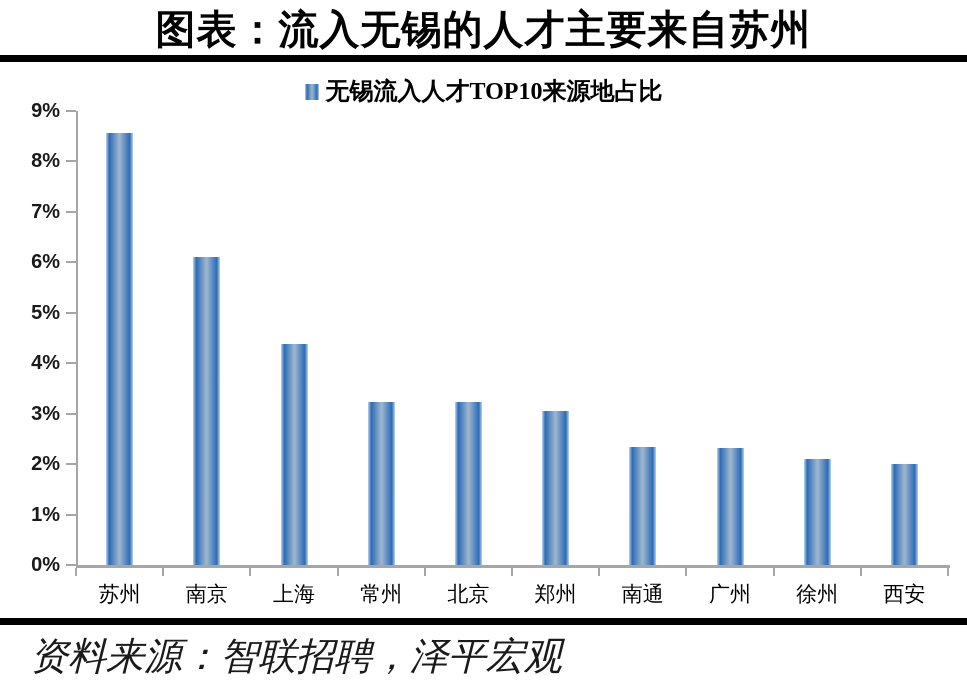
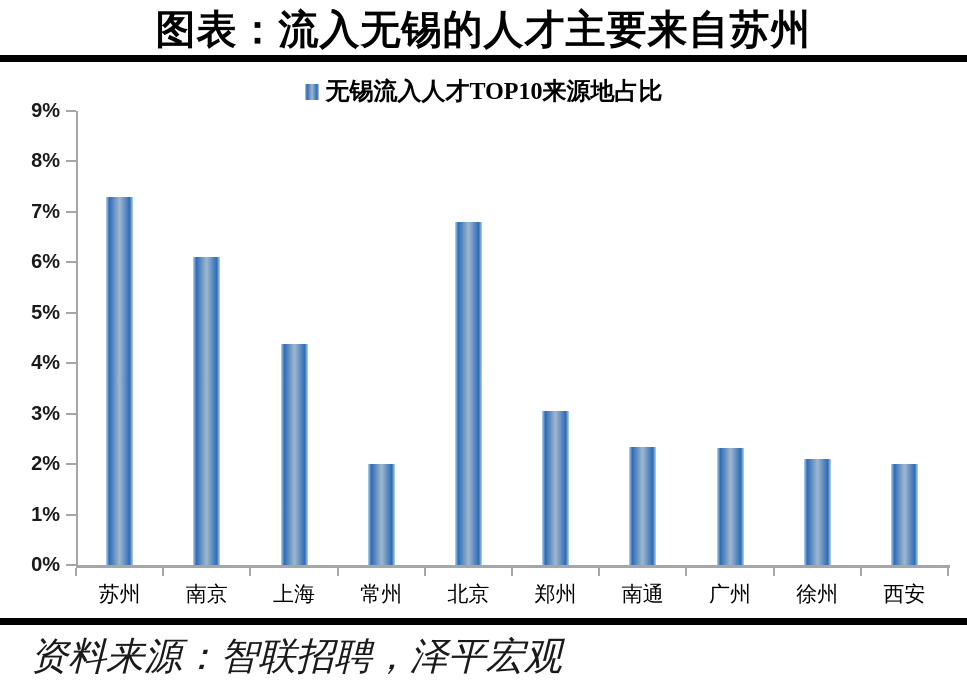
苏州: 8.6% -> 7.3%
常州: 3.2% -> 2.0%
北京: 3.2% -> 6.8%
